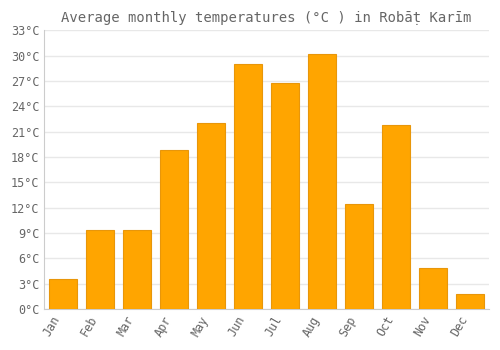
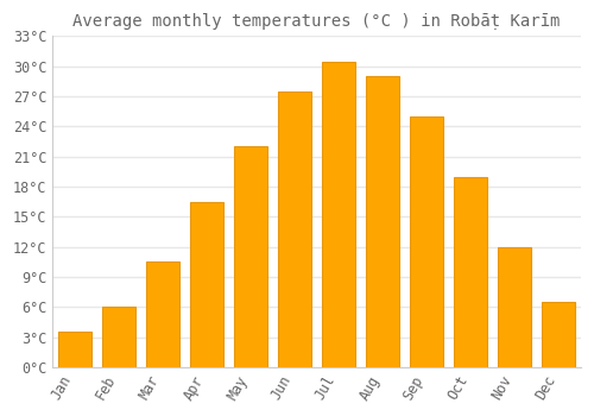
Feb: 9.4°C -> 6.0°C
Mar: 9.4°C -> 10.5°C
Apr: 18.8°C -> 16.5°C
Jun: 29.0°C -> 27.5°C
Jul: 26.8°C -> 30.5°C
Aug: 30.2°C -> 29.0°C
Sep: 12.4°C -> 25.0°C
Oct: 21.8°C -> 19.0°C
Nov: 4.8°C -> 12.0°C
Dec: 1.8°C -> 6.5°C
